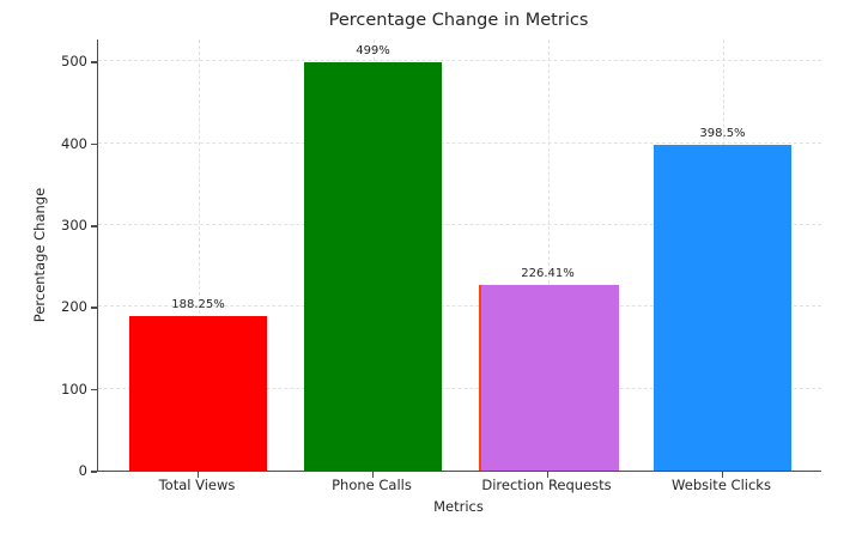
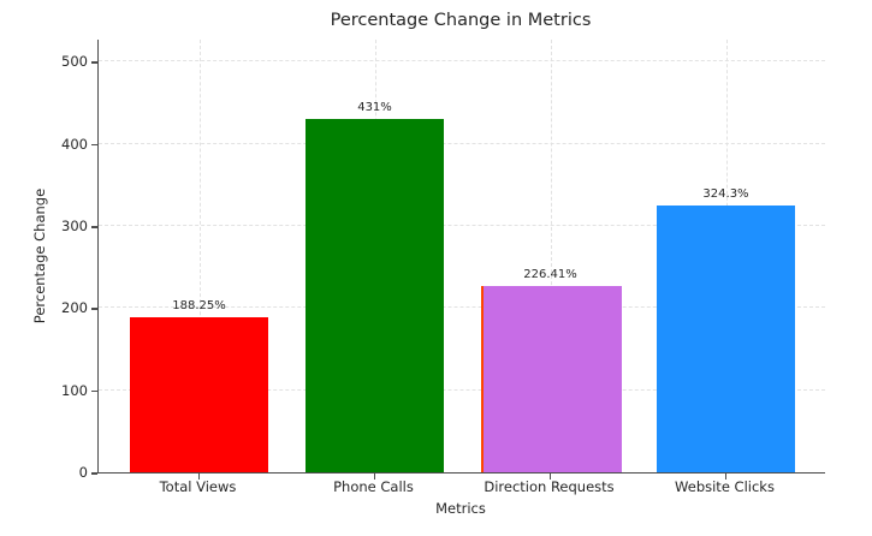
Phone Calls: 499% -> 431%
Website Clicks: 398.5% -> 324.3%
